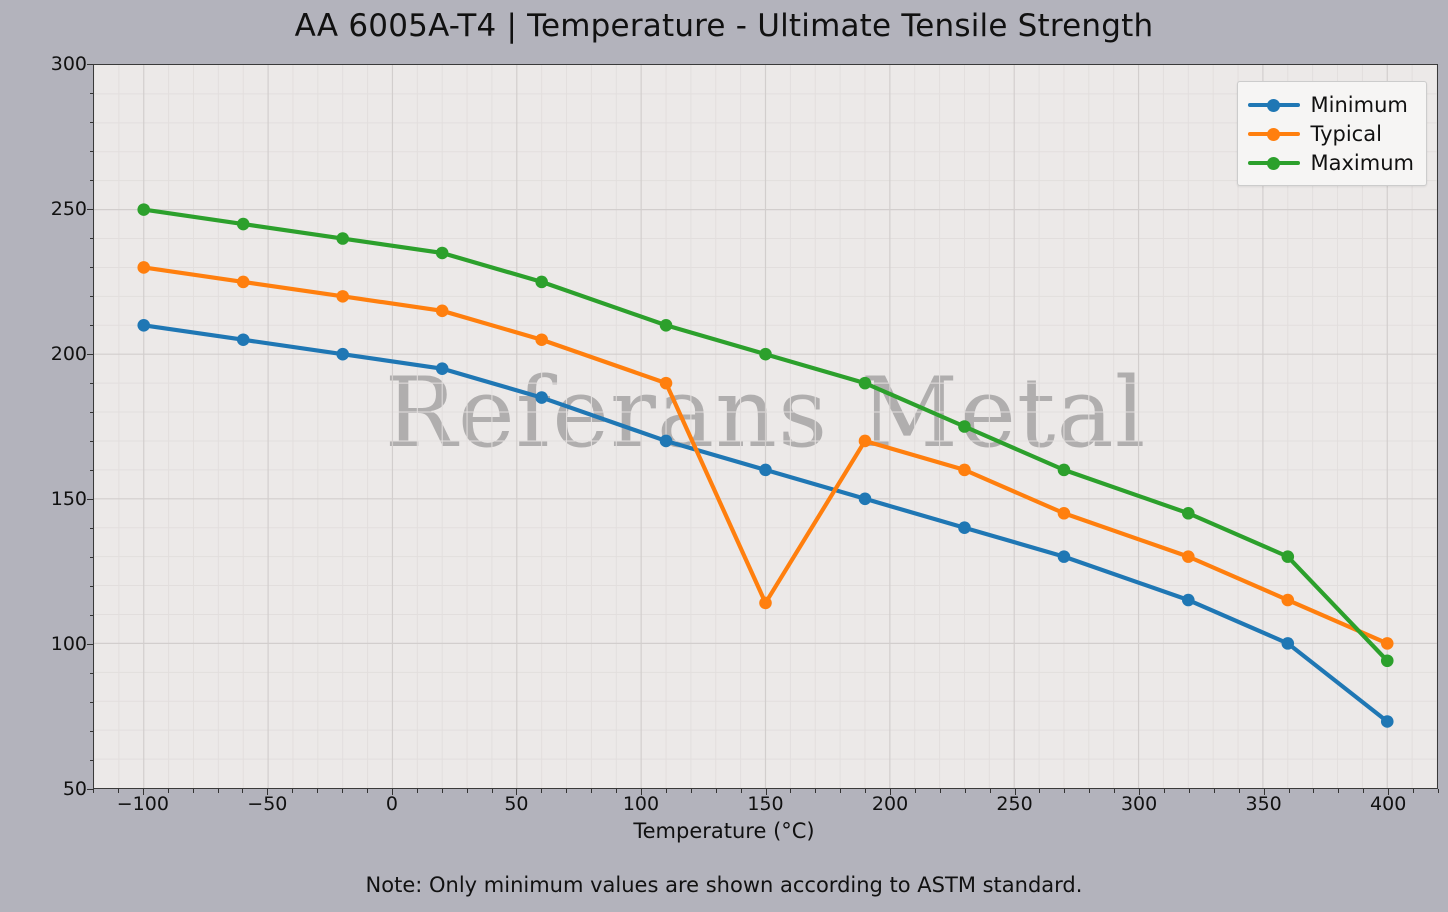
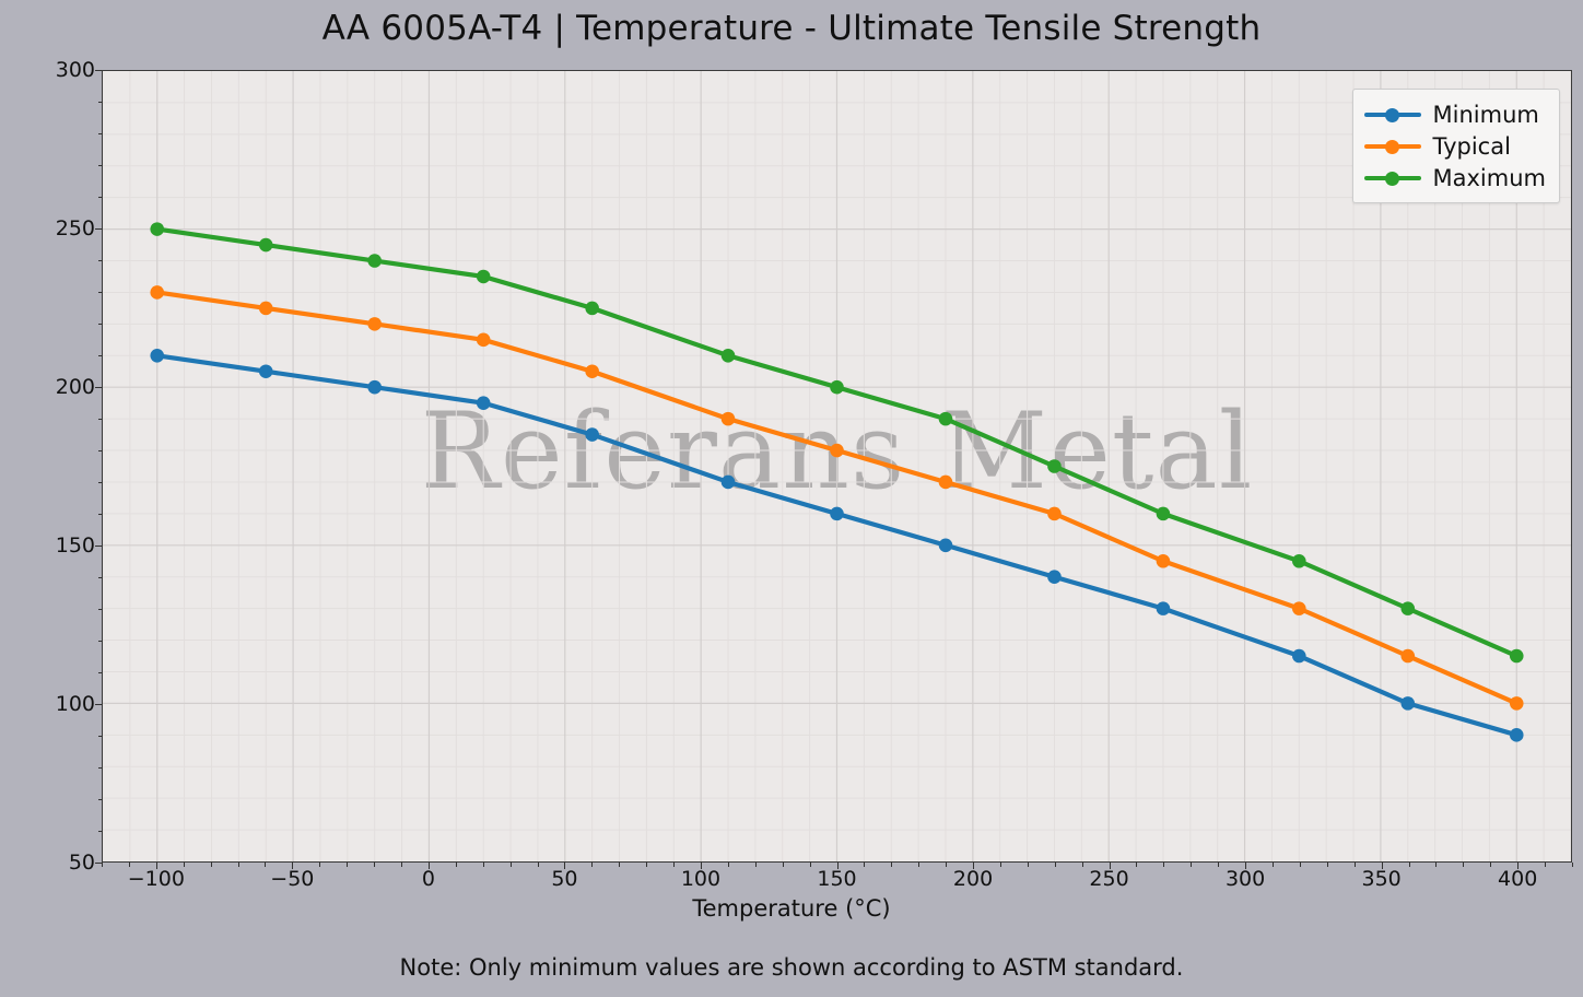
Typical/150: 114 -> 180
Minimum/400: 73 -> 90
Maximum/400: 94 -> 115
